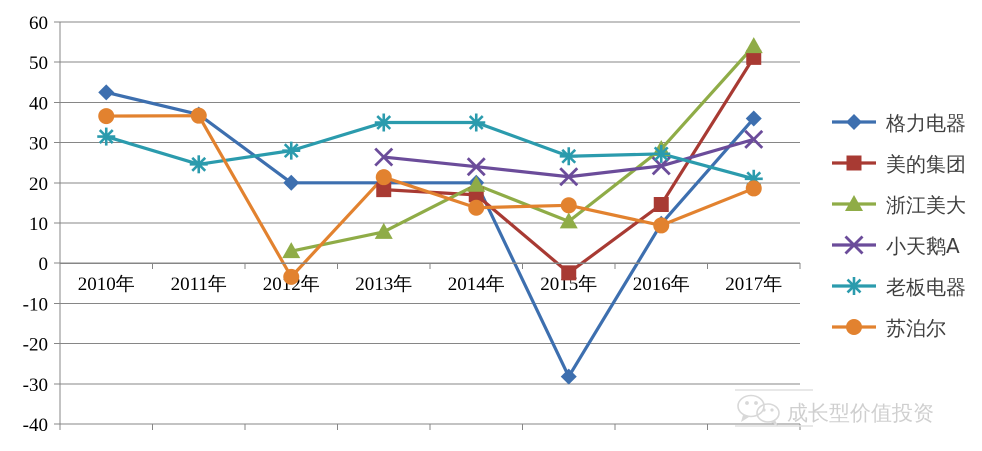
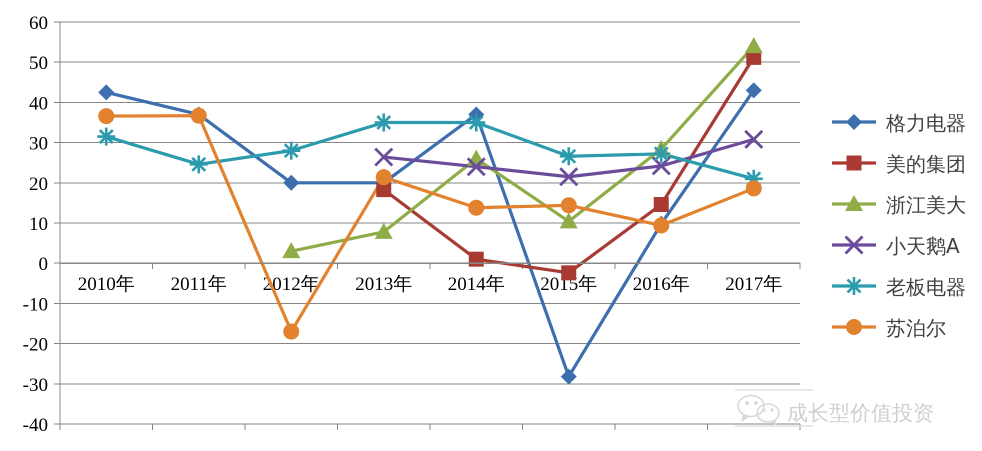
苏泊尔/2012年: -3 -> -17
格力电器/2014年: 20 -> 37
美的集团/2014年: 17 -> 1
浙江美大/2014年: 20 -> 26
格力电器/2017年: 36 -> 43
